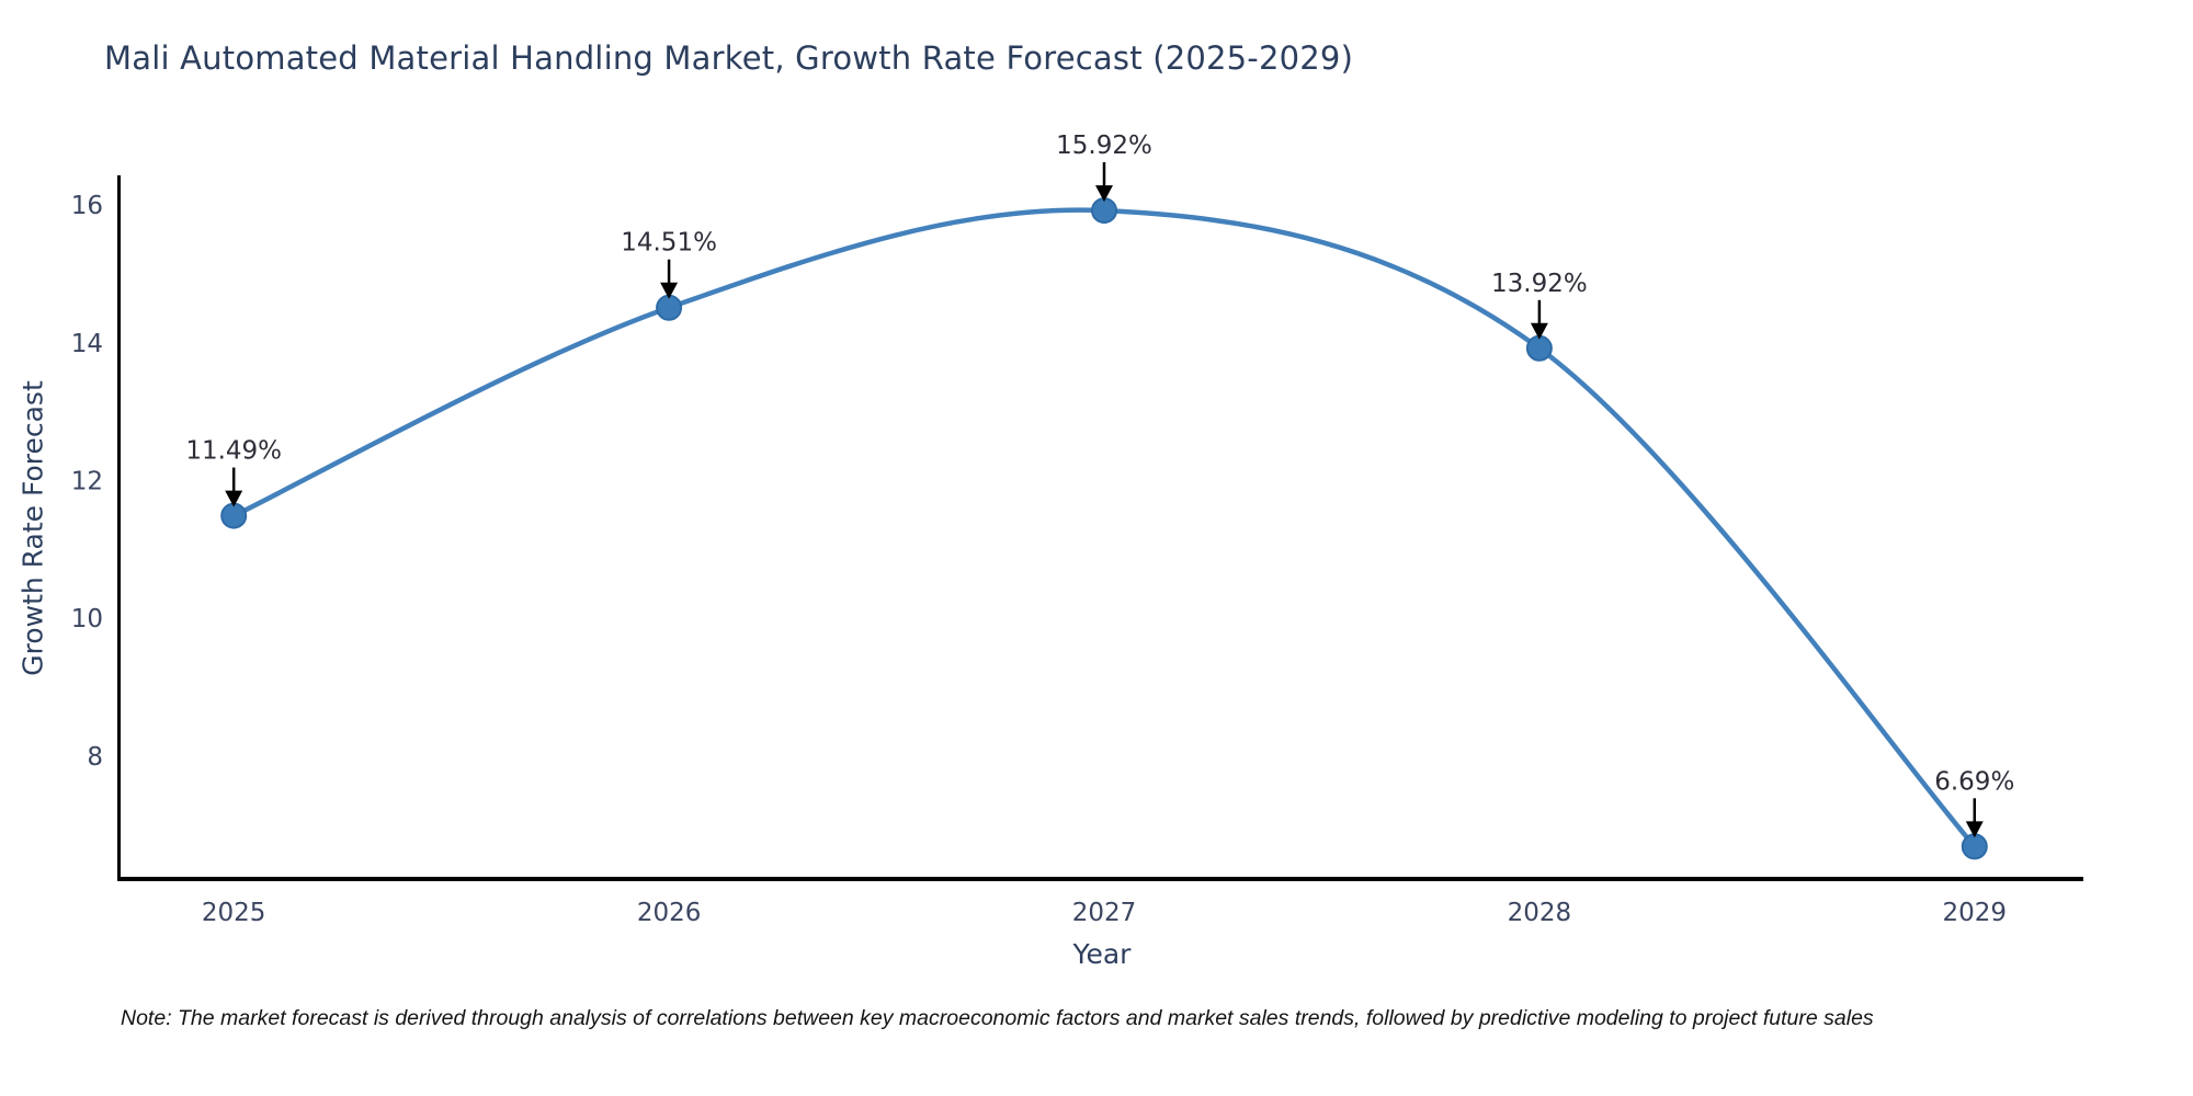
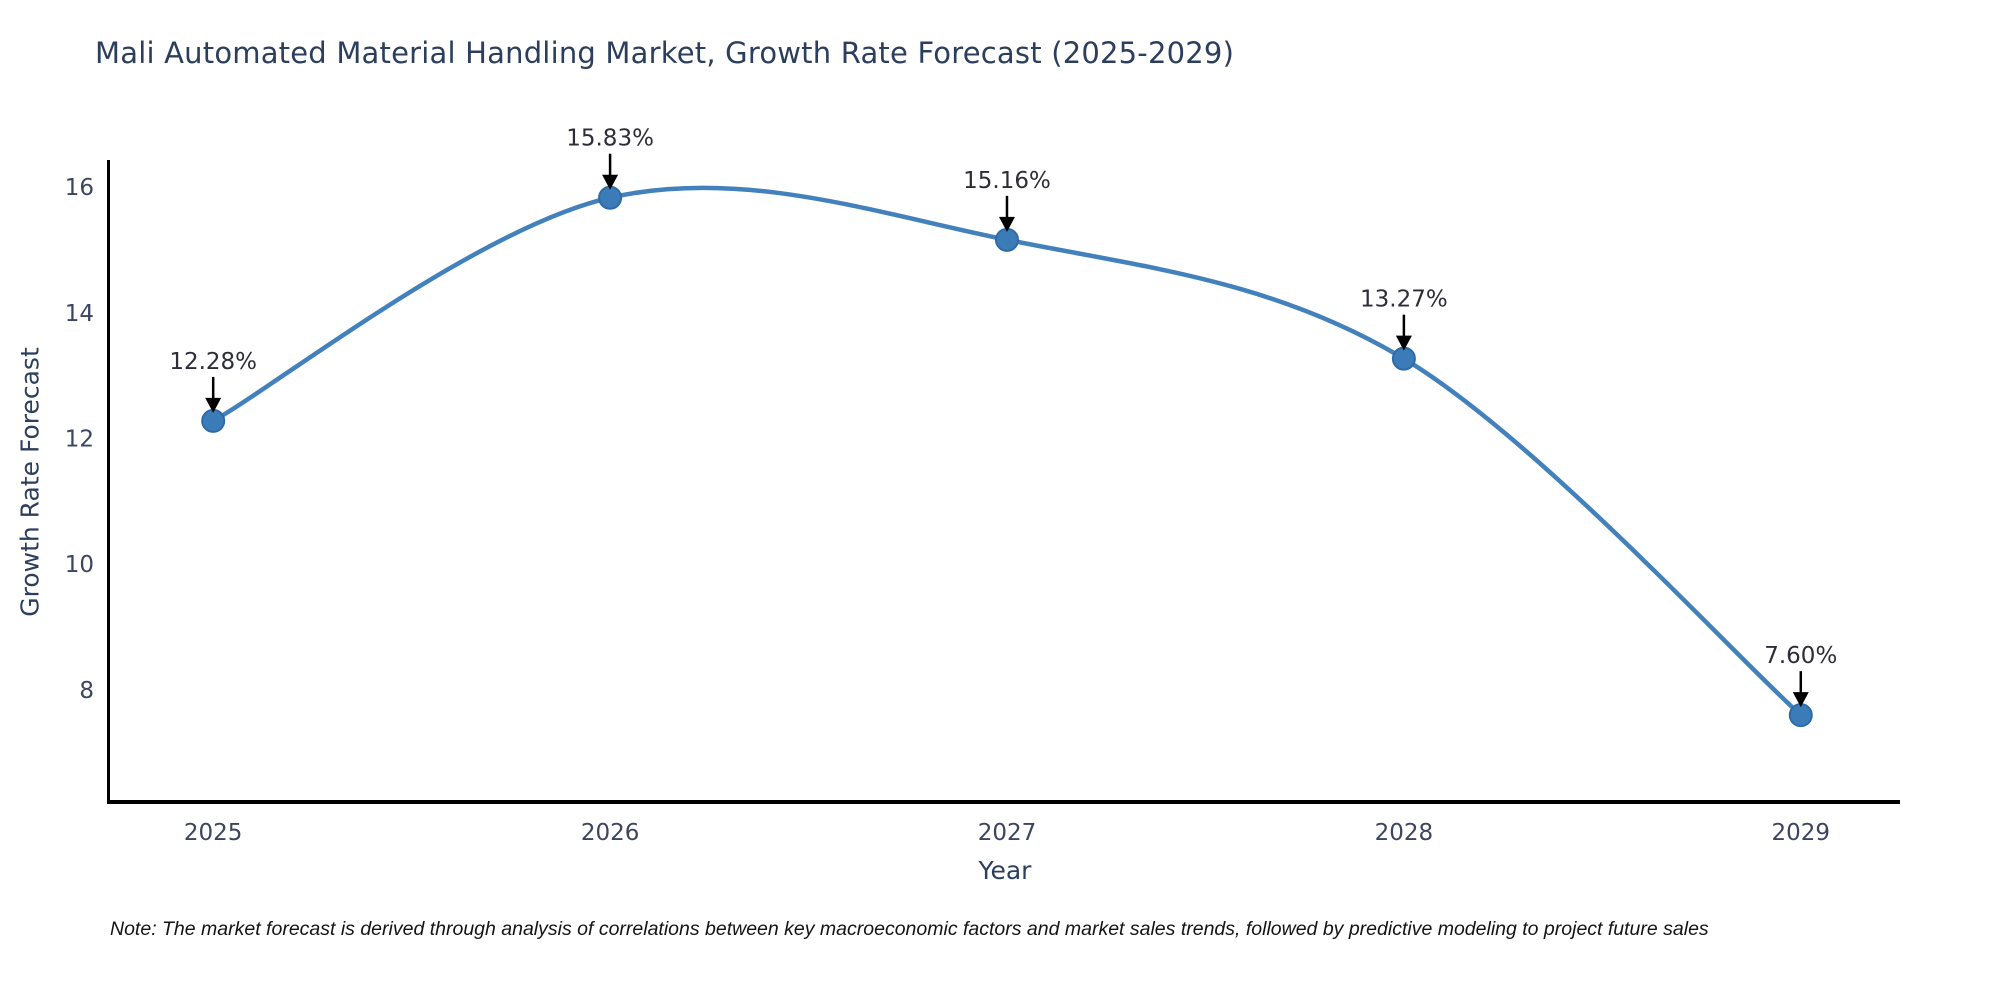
2025: 11.49% -> 12.28%
2026: 14.51% -> 15.83%
2027: 15.92% -> 15.16%
2028: 13.92% -> 13.27%
2029: 6.69% -> 7.60%
